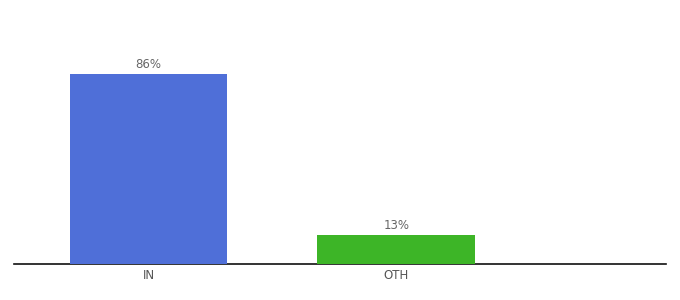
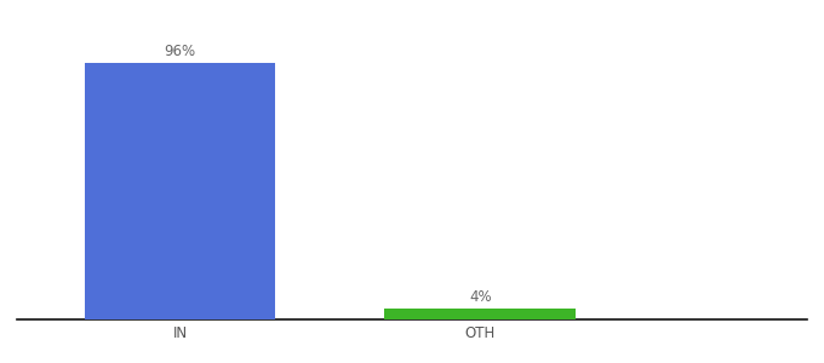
IN: 86% -> 96%
OTH: 13% -> 4%
